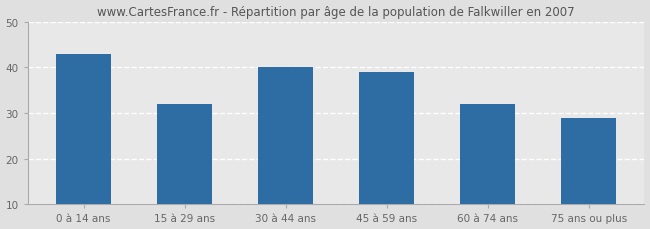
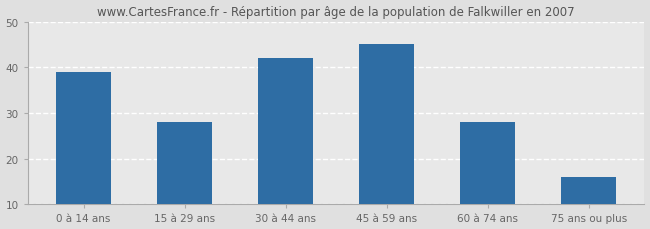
0 à 14 ans: 43 -> 39
15 à 29 ans: 32 -> 28
30 à 44 ans: 40 -> 42
45 à 59 ans: 39 -> 45
60 à 74 ans: 32 -> 28
75 ans ou plus: 29 -> 16
